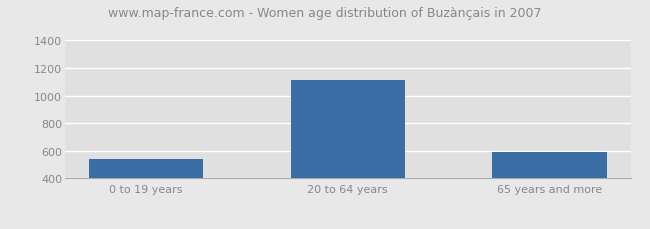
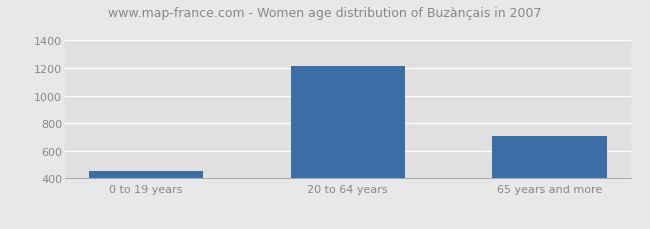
0 to 19 years: 540 -> 450
20 to 64 years: 1110 -> 1210
65 years and more: 590 -> 710
